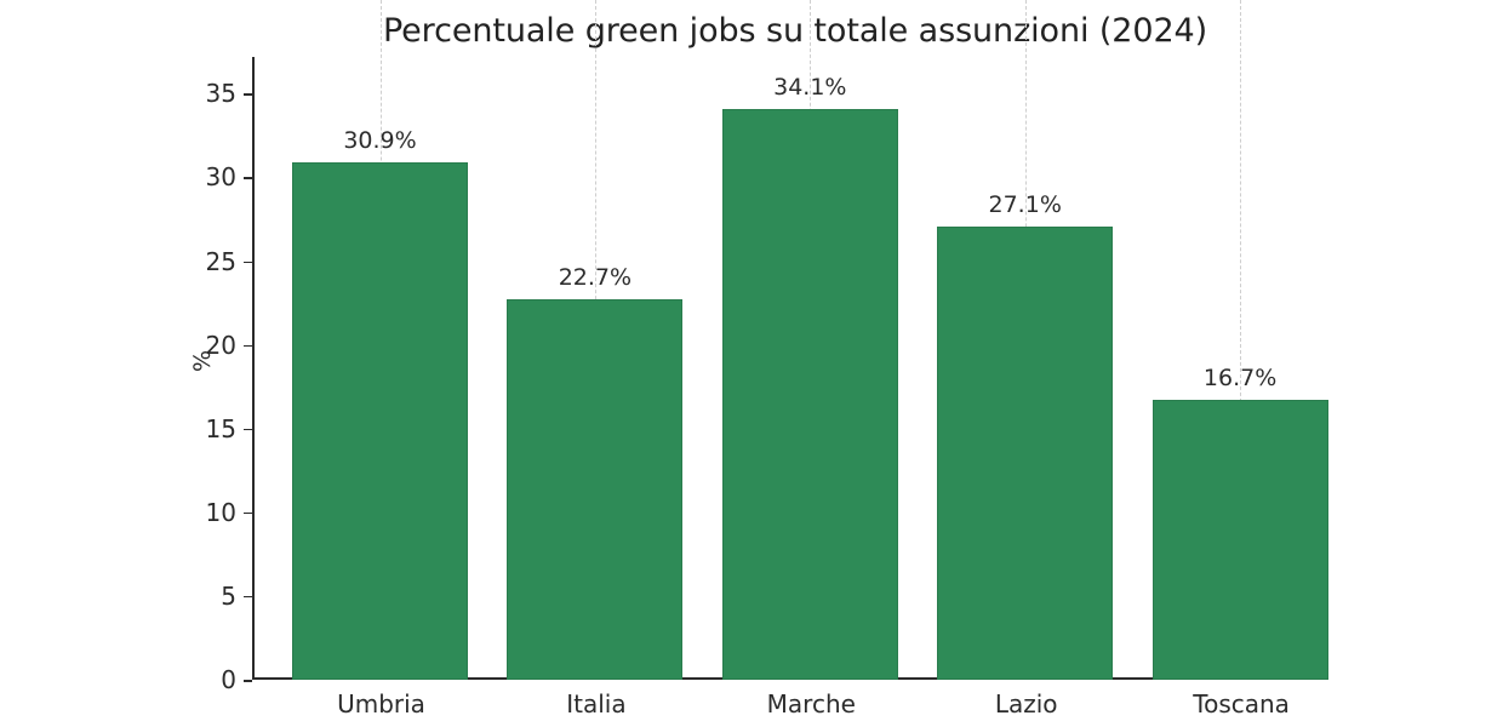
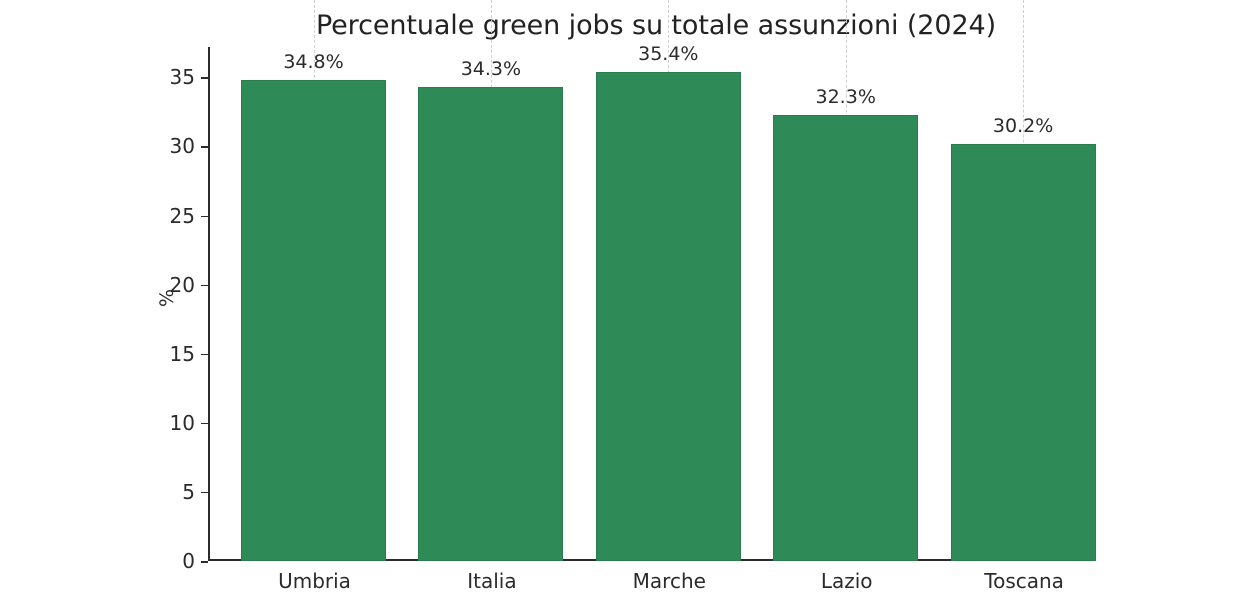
Umbria: 30.9% -> 34.8%
Italia: 22.7% -> 34.3%
Marche: 34.1% -> 35.4%
Lazio: 27.1% -> 32.3%
Toscana: 16.7% -> 30.2%
